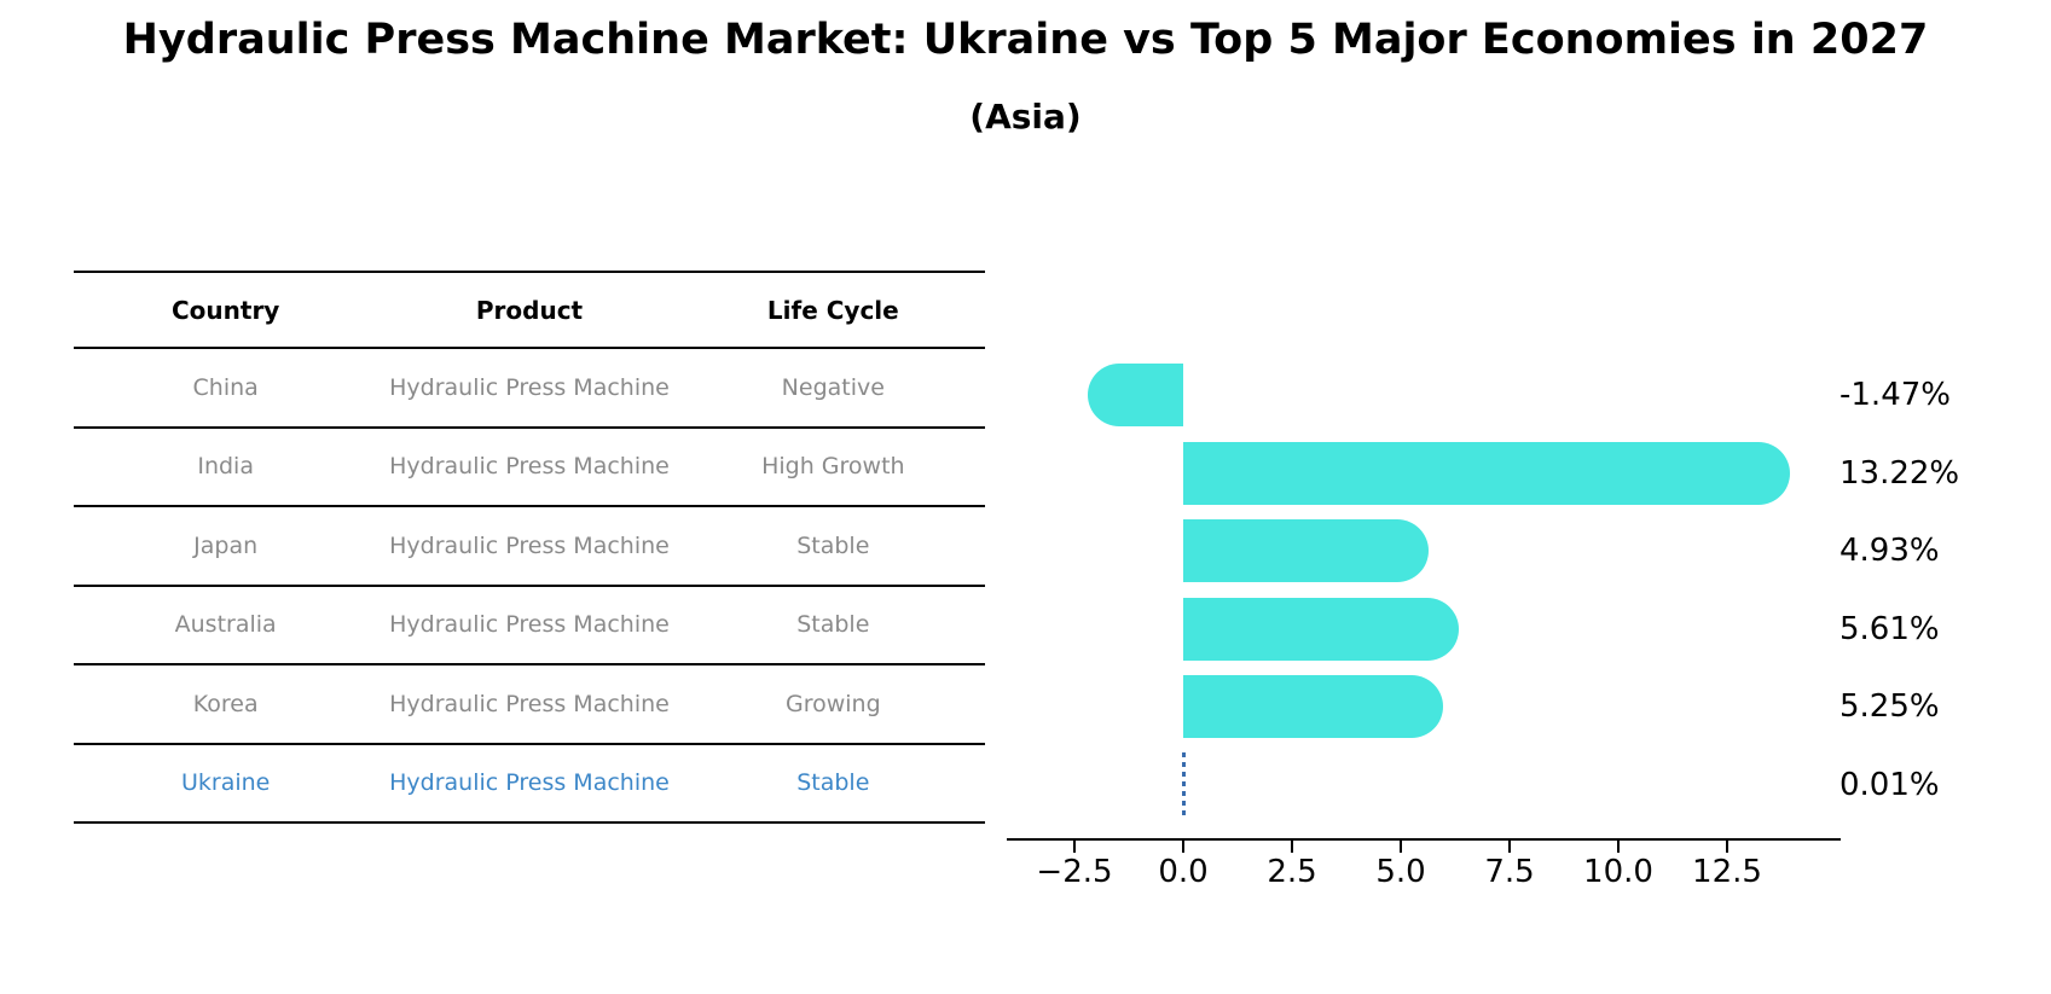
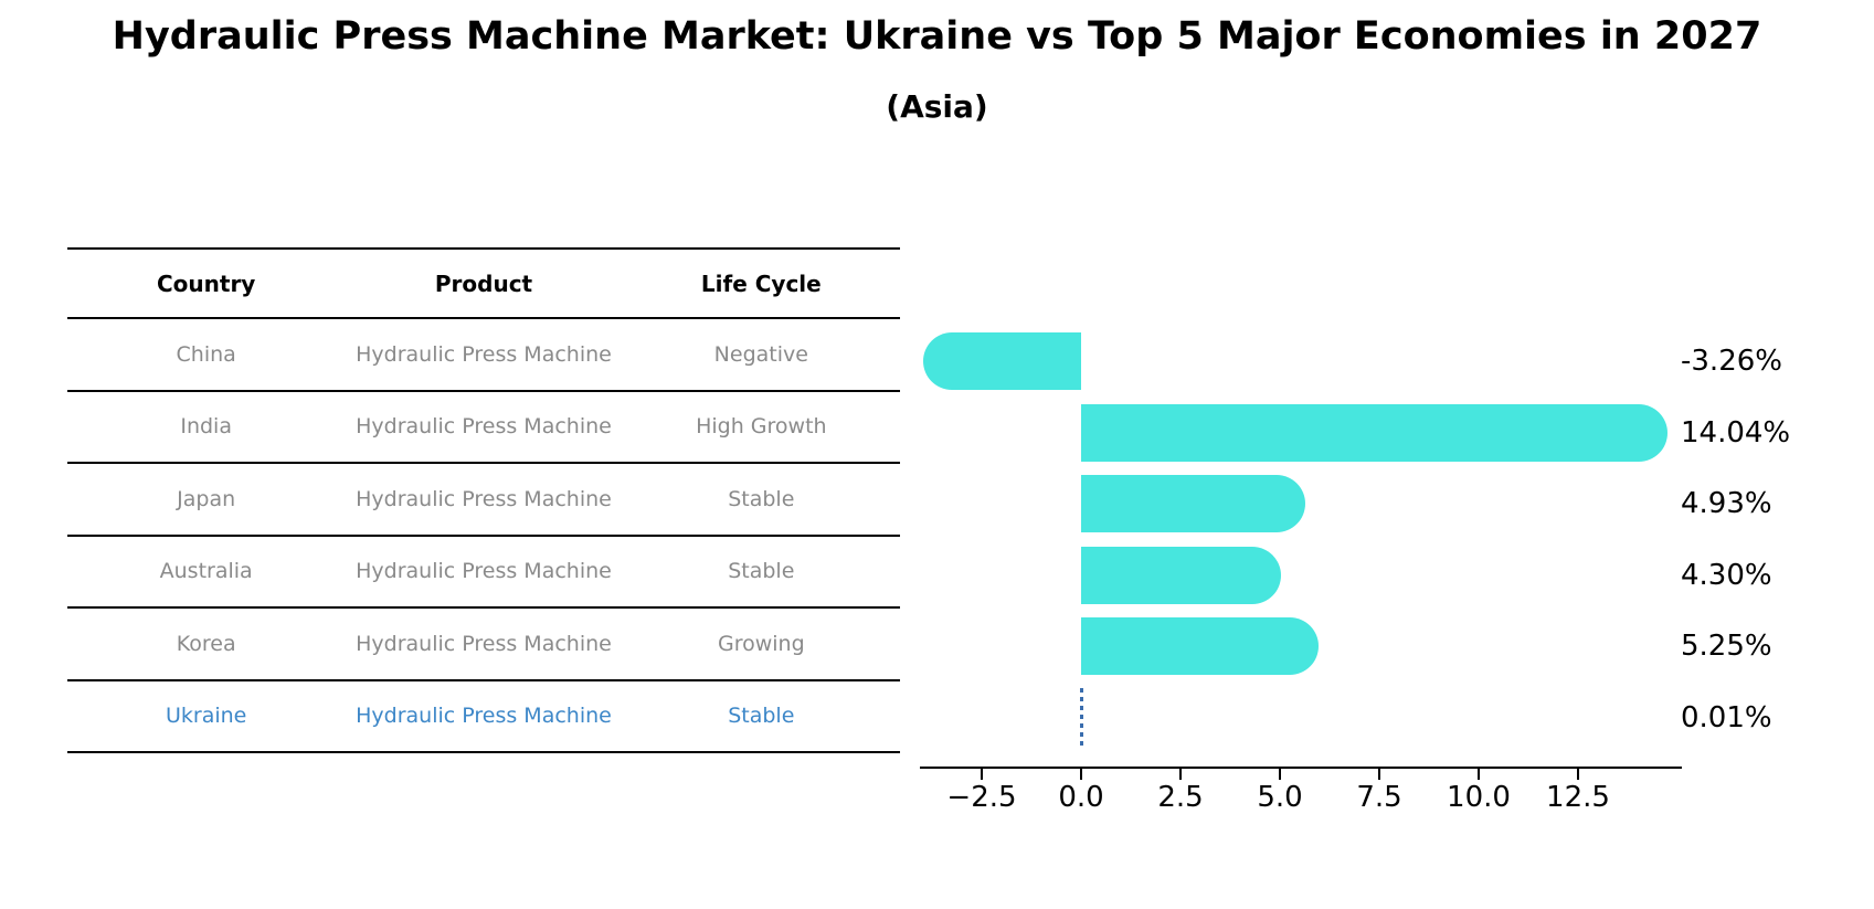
China: -1.47% -> -3.26%
India: 13.22% -> 14.04%
Australia: 5.61% -> 4.30%
